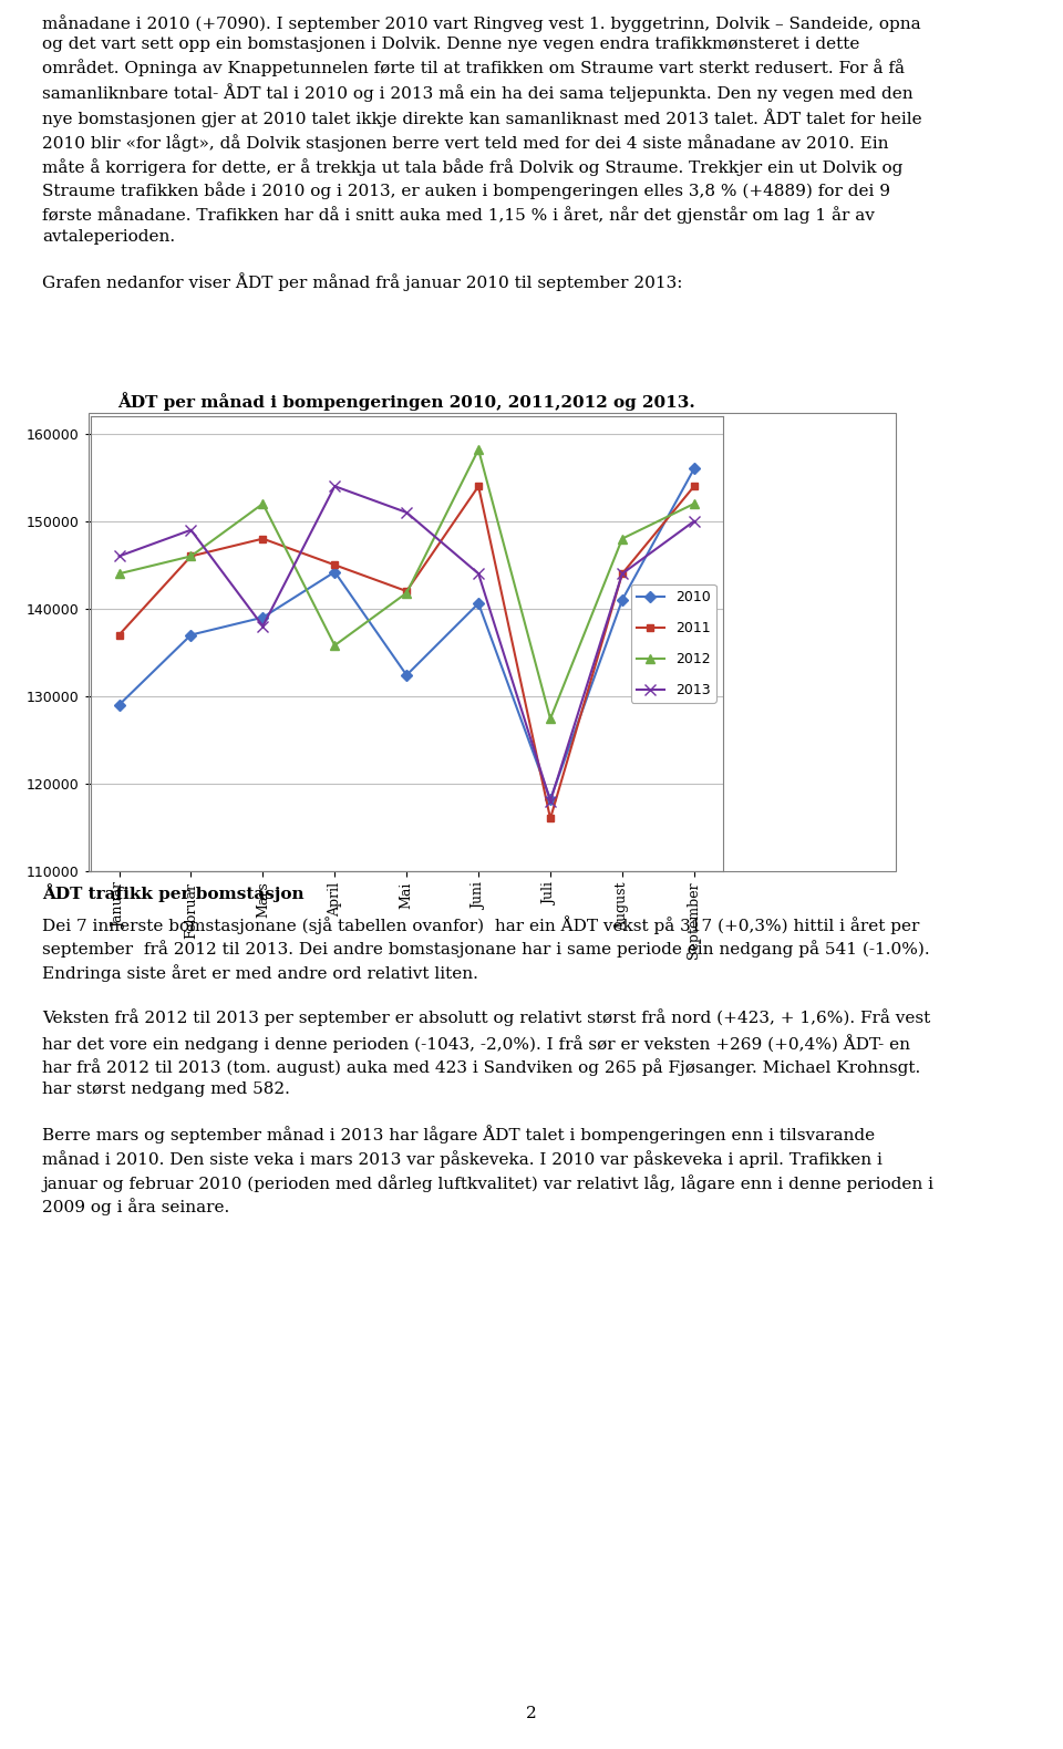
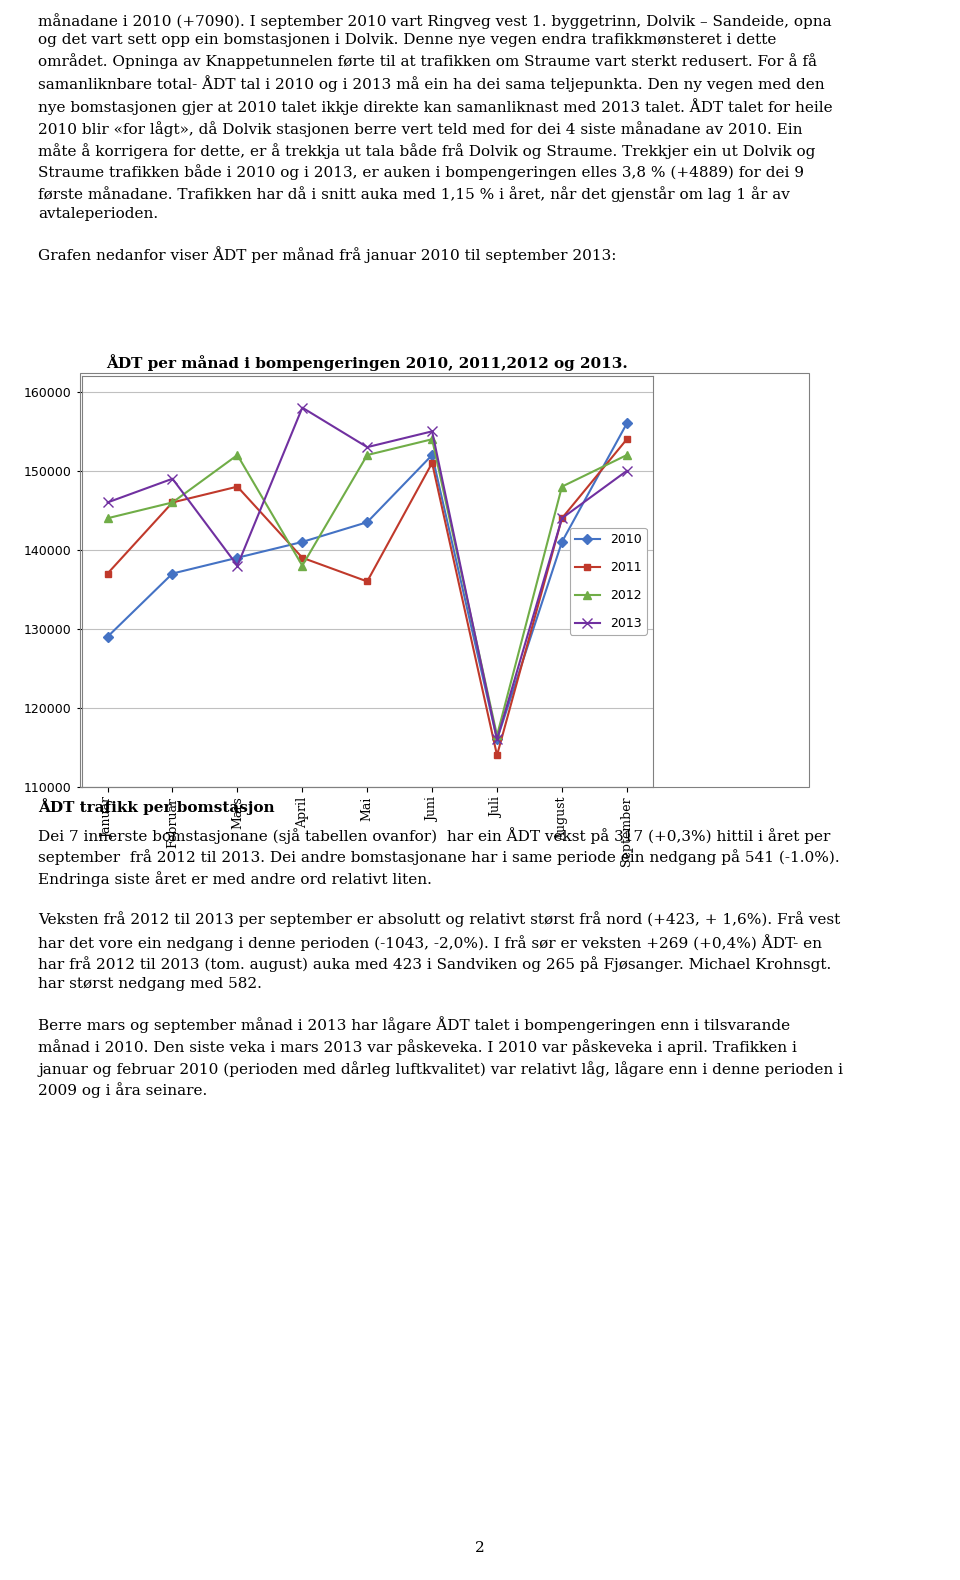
2010/April: 144200 -> 141000
2011/April: 145000 -> 139000
2012/April: 135800 -> 138000
2013/April: 154000 -> 158000
2010/Mai: 132400 -> 143500
2011/Mai: 142000 -> 136000
2012/Mai: 141800 -> 152000
2013/Mai: 151000 -> 153000
2010/Juni: 140600 -> 152000
2011/Juni: 154000 -> 151000
2012/Juni: 158200 -> 154000
2013/Juni: 144000 -> 155000
2010/Juli: 118200 -> 116000
2011/Juli: 116000 -> 114000
2012/Juli: 127400 -> 116500
2013/Juli: 118000 -> 116000
